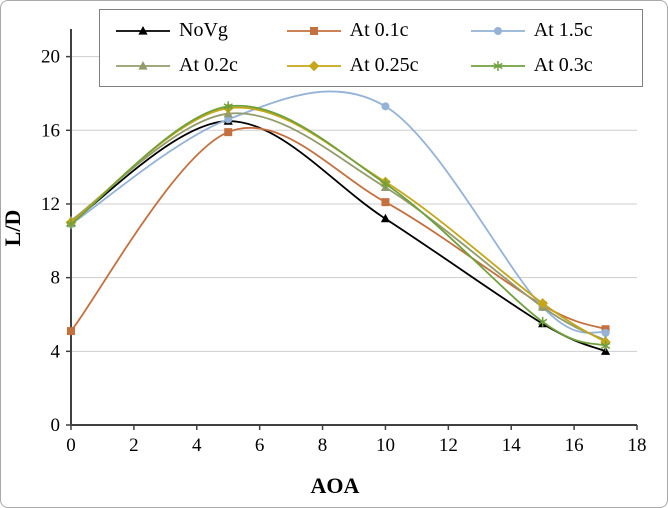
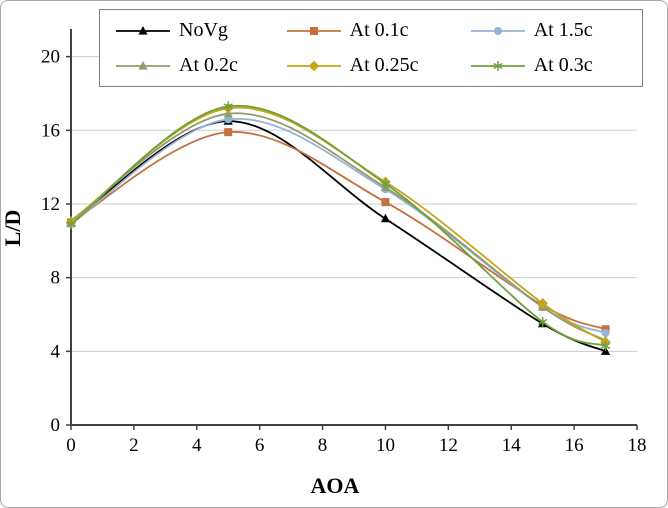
At 0.1c/0: 5.1 -> 11.0
At 1.5c/10: 17.3 -> 12.8
